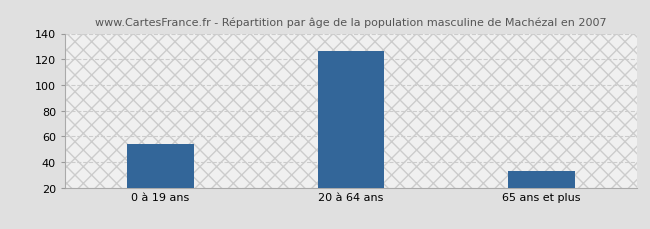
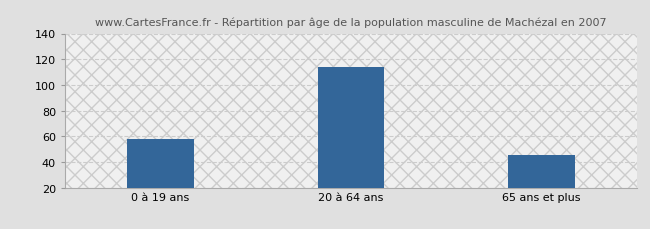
0 à 19 ans: 54 -> 58
20 à 64 ans: 126 -> 114
65 ans et plus: 33 -> 45
